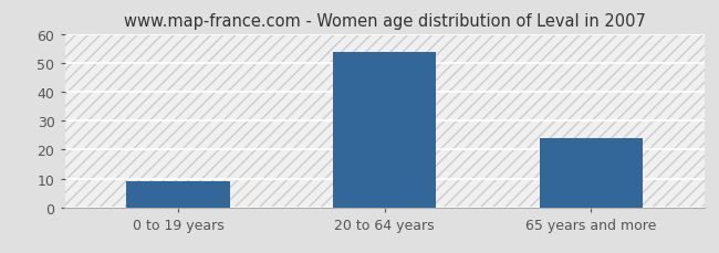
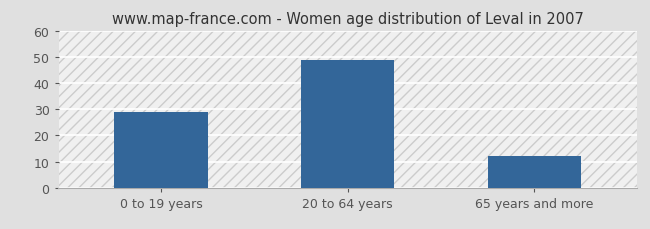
0 to 19 years: 9 -> 29
20 to 64 years: 54 -> 49
65 years and more: 24 -> 12
